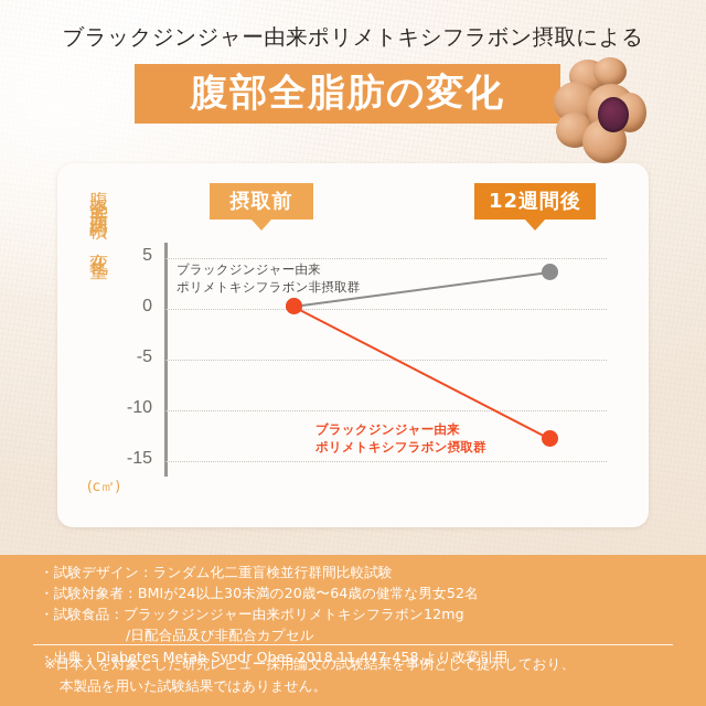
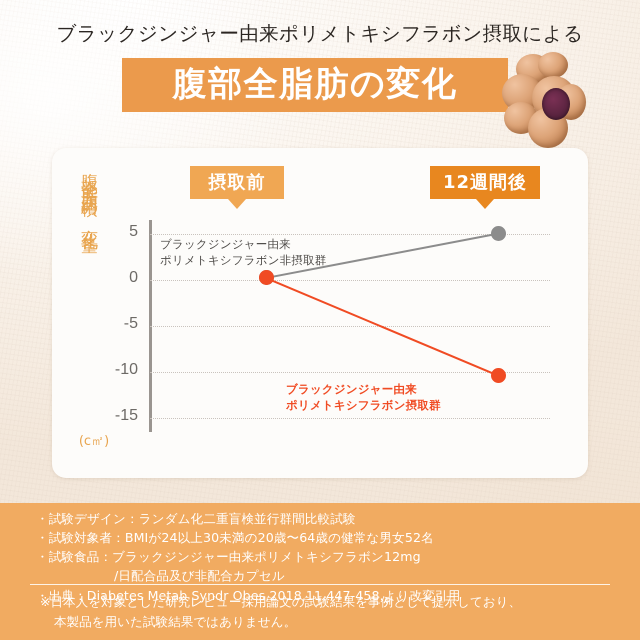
ブラックジンジャー由来ポリメトキシフラボン非摂取群/12週間後: 4 -> 5
ブラックジンジャー由来ポリメトキシフラボン摂取群/12週間後: -14 -> -11
